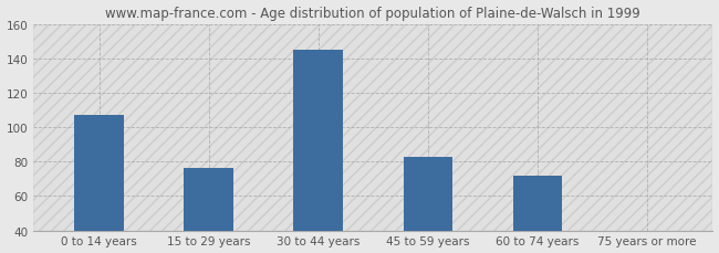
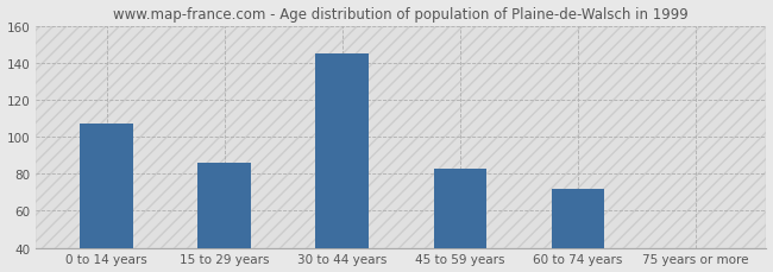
15 to 29 years: 76 -> 86
